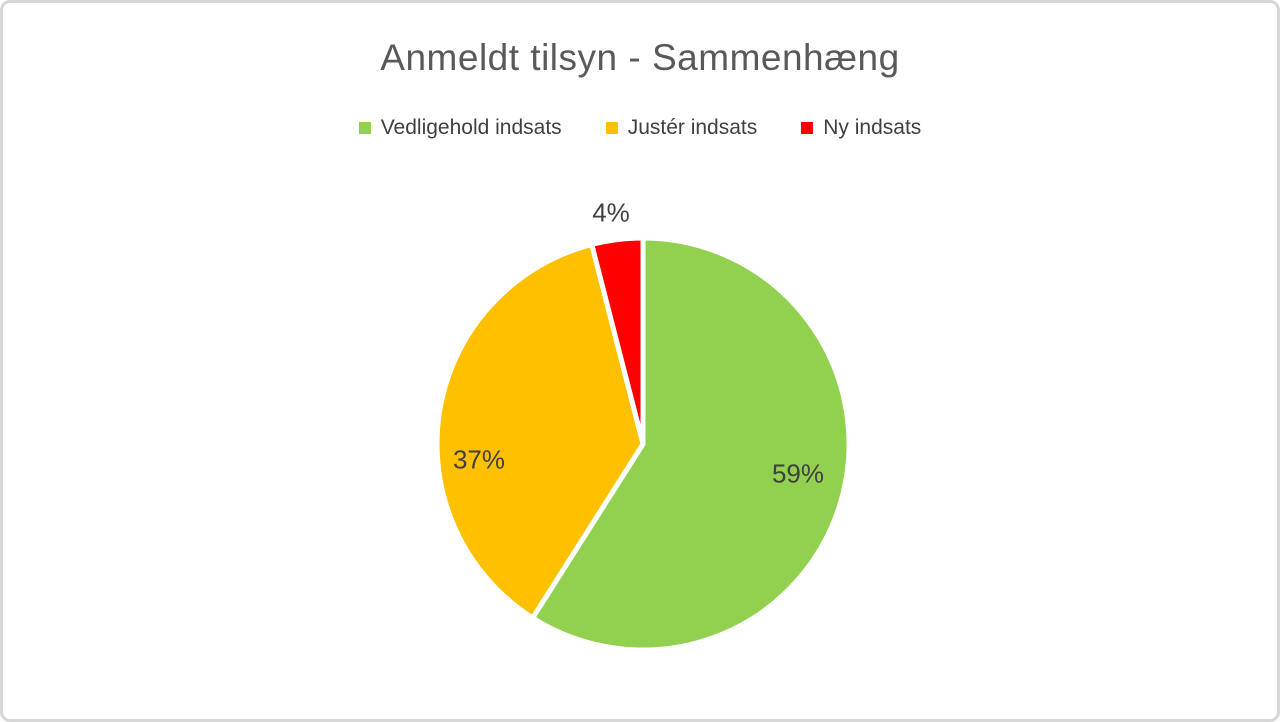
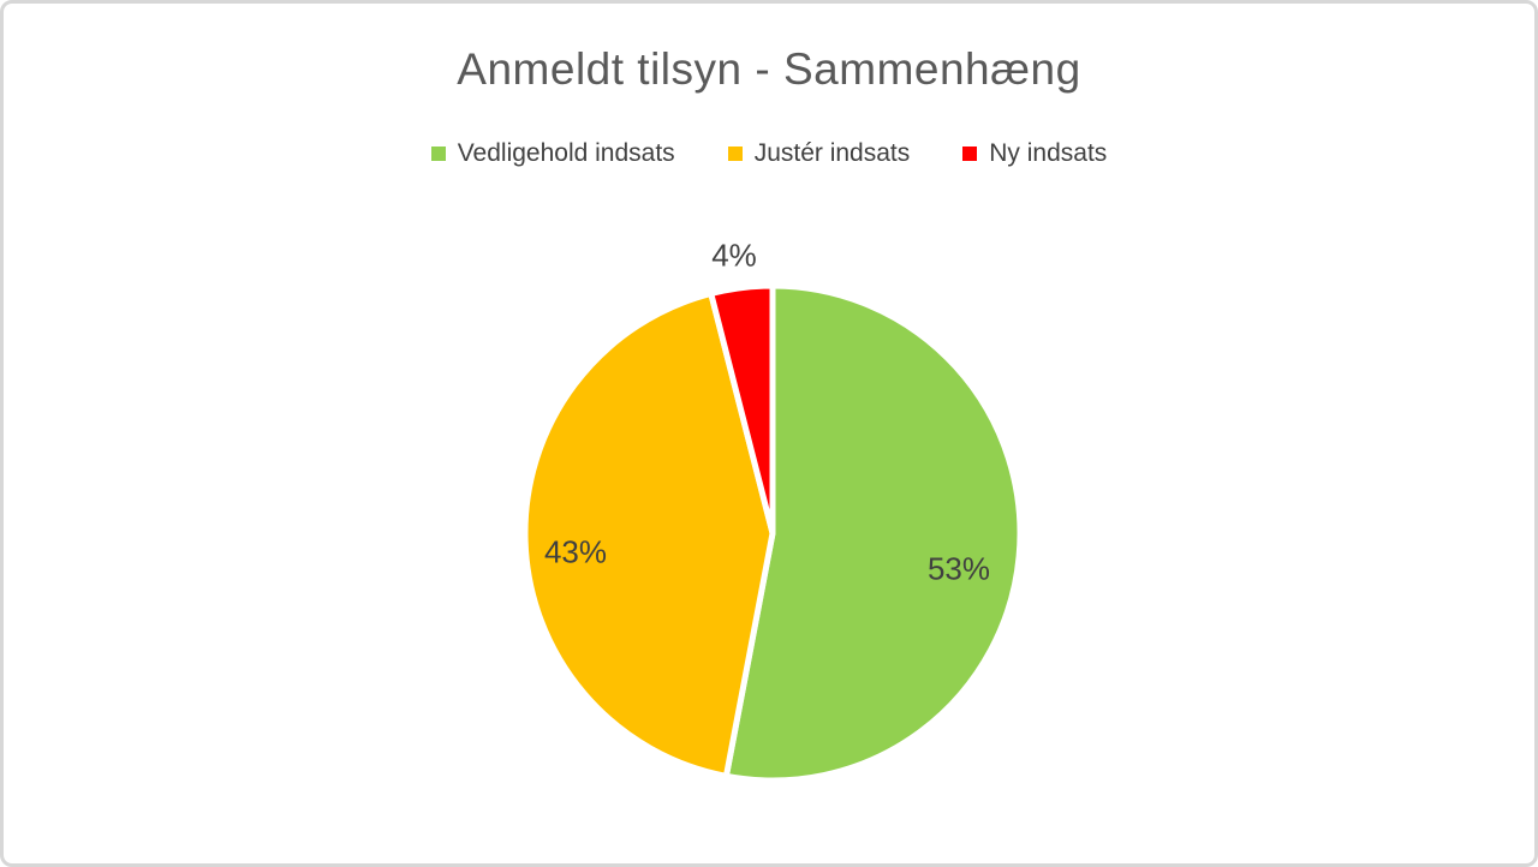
Vedligehold indsats: 59% -> 53%
Justér indsats: 37% -> 43%
